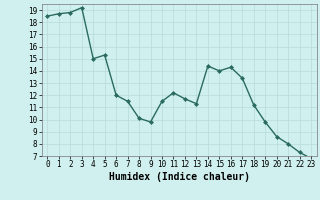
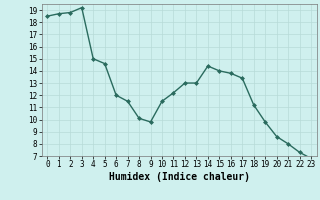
5: 15.3 -> 14.6
12: 11.7 -> 13.0
13: 11.3 -> 13.0
16: 14.3 -> 13.8
